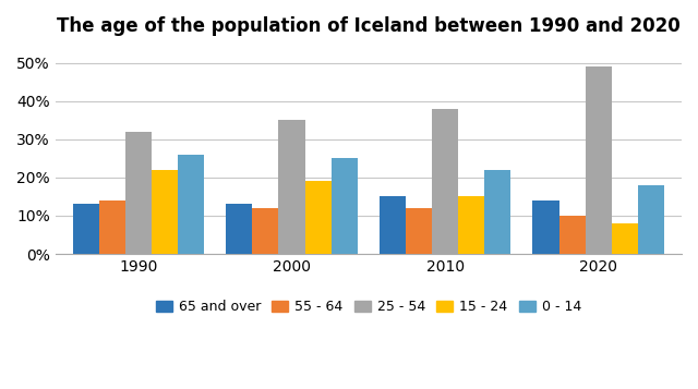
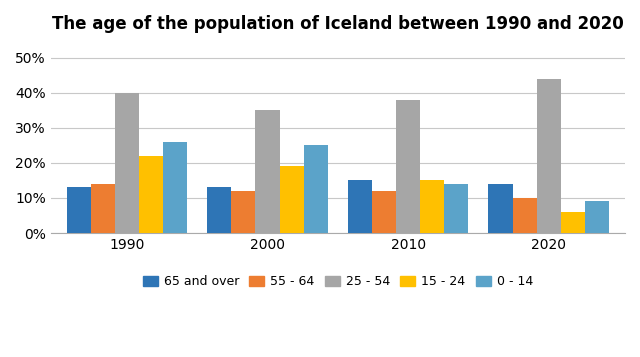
25 - 54/1990: 32% -> 40%
0 - 14/2010: 22% -> 14%
25 - 54/2020: 49% -> 44%
15 - 24/2020: 8% -> 6%
0 - 14/2020: 18% -> 9%
